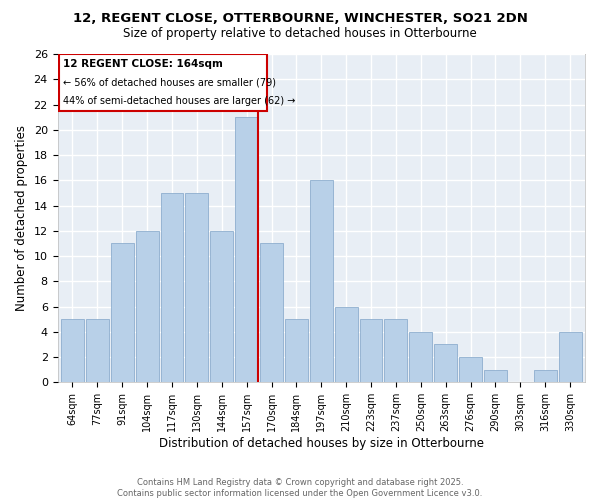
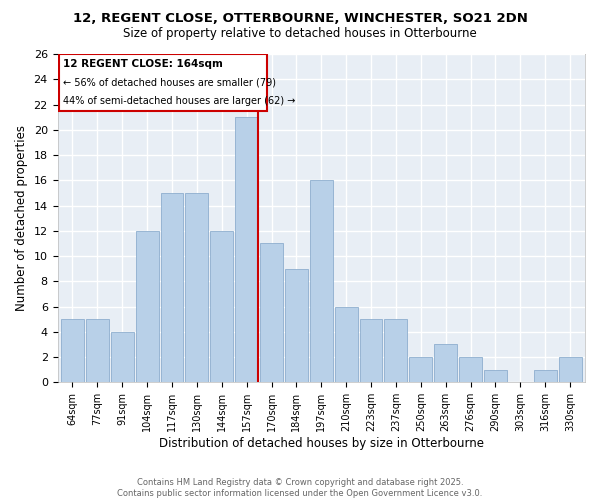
91sqm: 11 -> 4
184sqm: 5 -> 9
250sqm: 4 -> 2
330sqm: 4 -> 2
